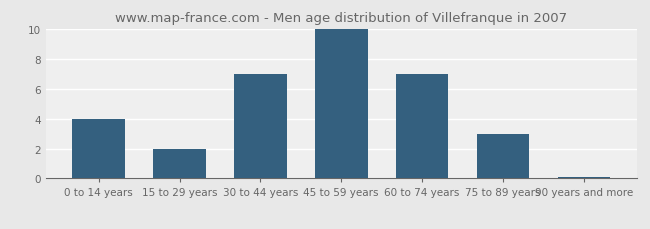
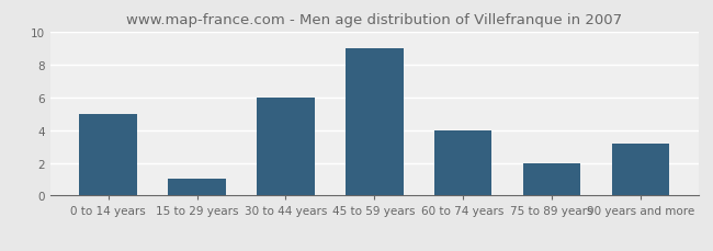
0 to 14 years: 4.0 -> 5.0
15 to 29 years: 2.0 -> 1.0
30 to 44 years: 7.0 -> 6.0
45 to 59 years: 10.0 -> 9.0
60 to 74 years: 7.0 -> 4.0
75 to 89 years: 3.0 -> 2.0
90 years and more: 0.1 -> 3.2
